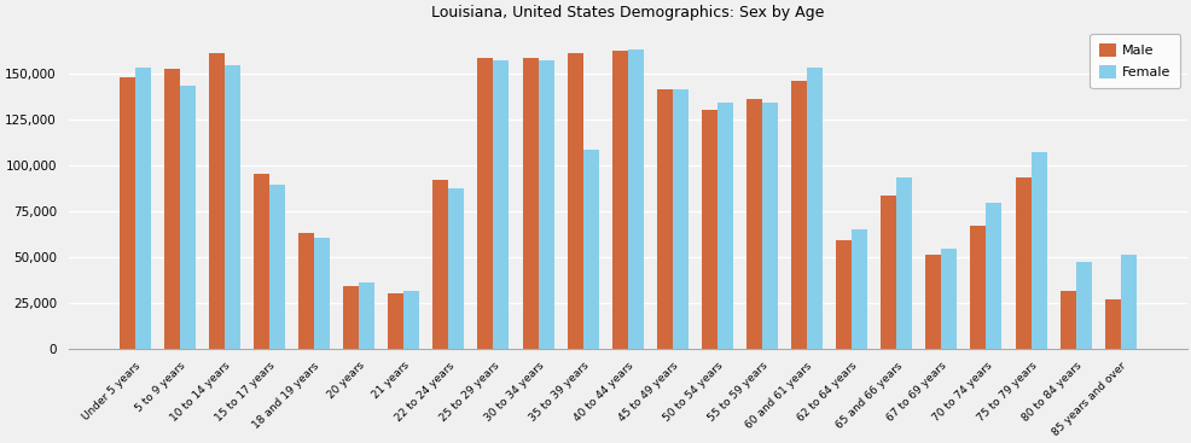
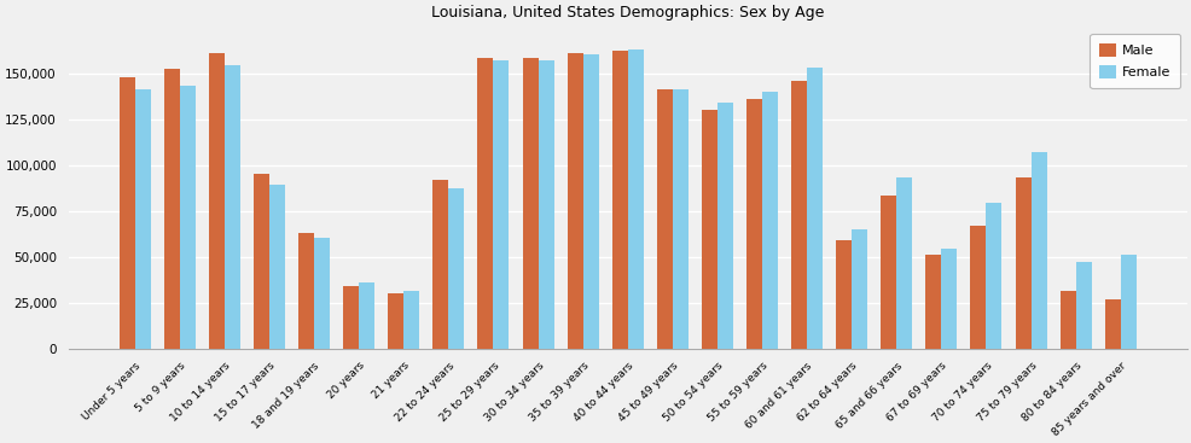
Female/Under 5 years: 153,000 -> 141,000
Female/35 to 39 years: 108,000 -> 160,000
Female/55 to 59 years: 134,000 -> 140,000
